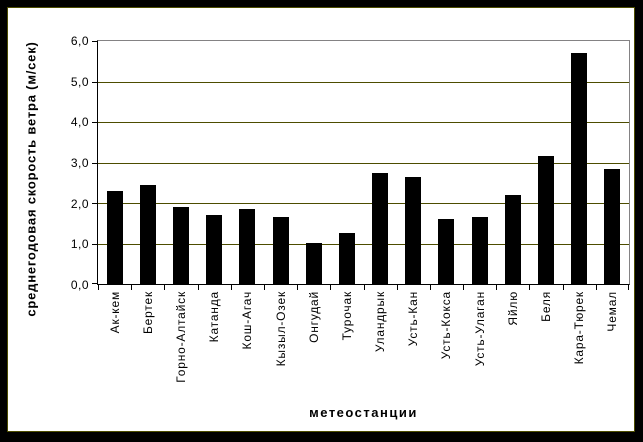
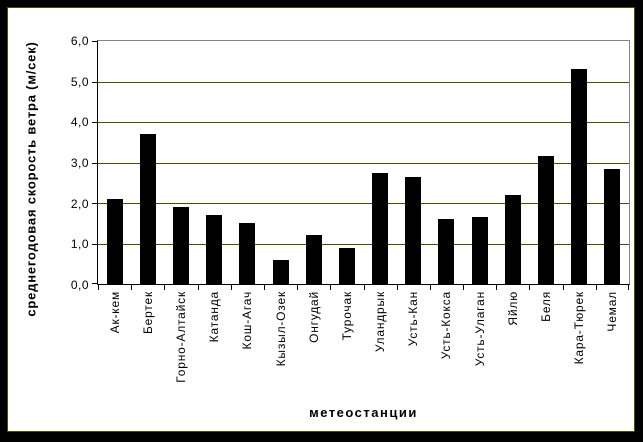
Ак-кем: 2,3 -> 2,1
Бертек: 2,5 -> 3,7
Кош-Агач: 1,9 -> 1,5
Кызыл-Озек: 1,6 -> 0,6
Онгудай: 1,0 -> 1,2
Турочак: 1,2 -> 0,9
Кара-Тюрек: 5,7 -> 5,3
